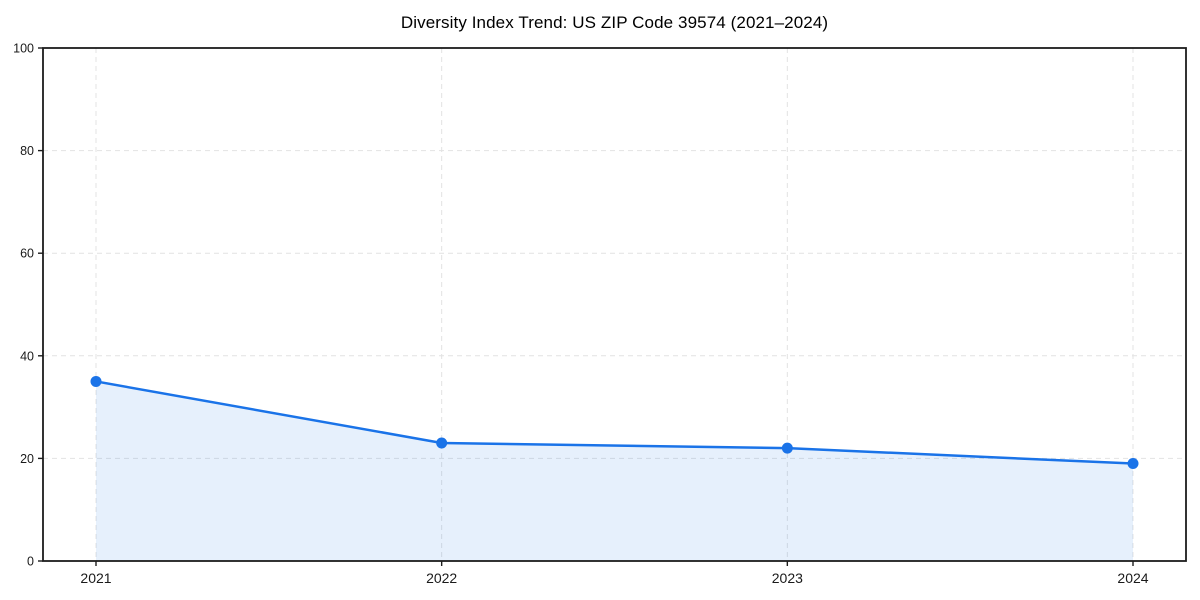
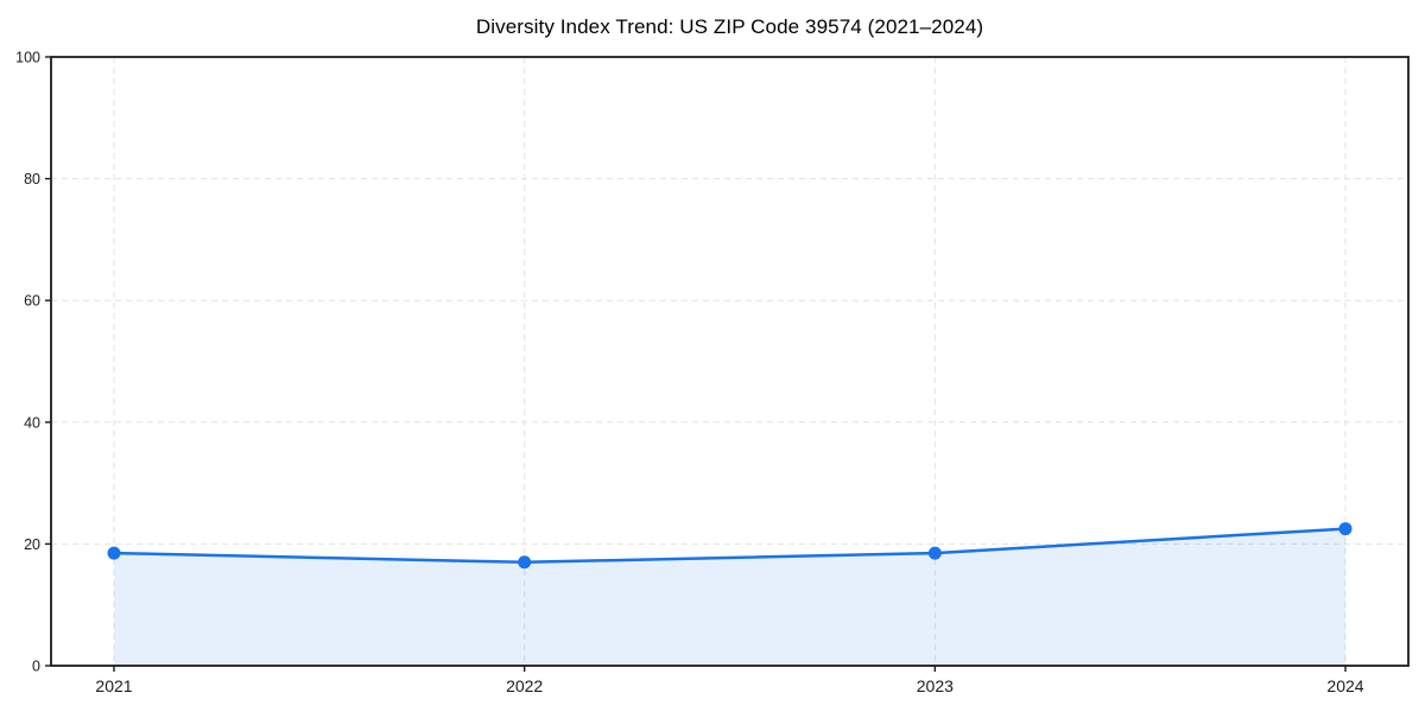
2021: 35 -> 18
2022: 23 -> 17
2023: 22 -> 18
2024: 19 -> 22
